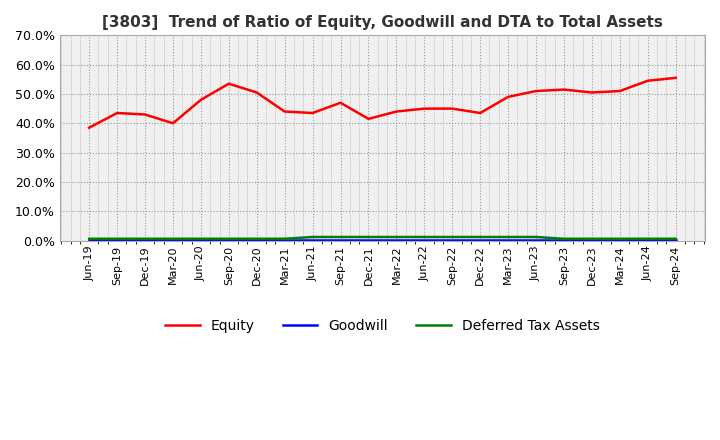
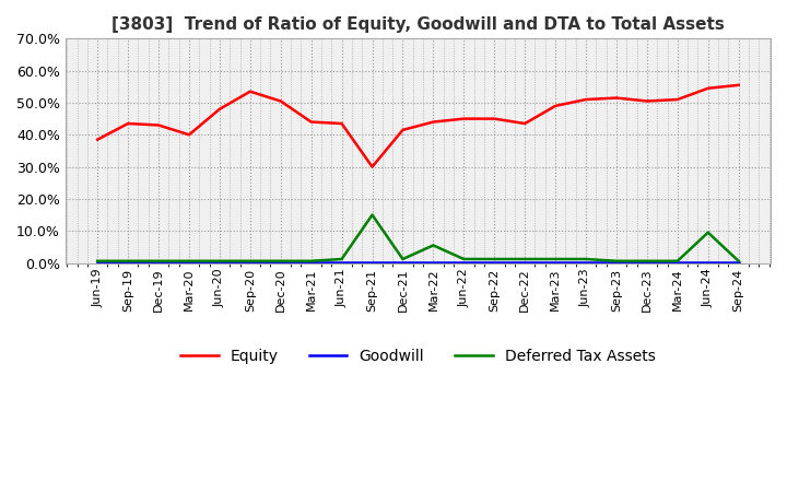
Equity/Sep-21: 47.0% -> 30.0%
Deferred Tax Assets/Sep-21: 1.2% -> 15.0%
Deferred Tax Assets/Mar-22: 1.2% -> 5.5%
Deferred Tax Assets/Jun-24: 0.6% -> 9.5%
